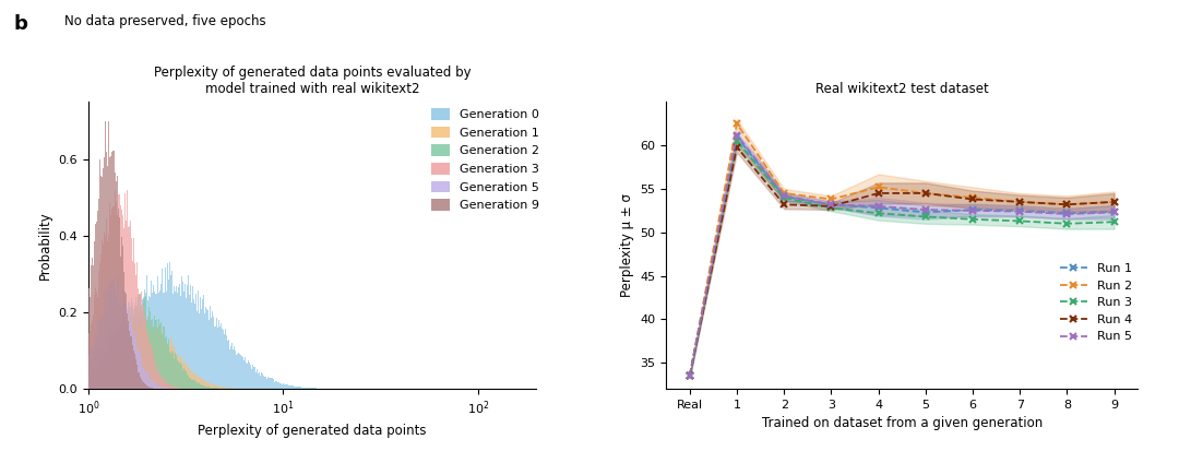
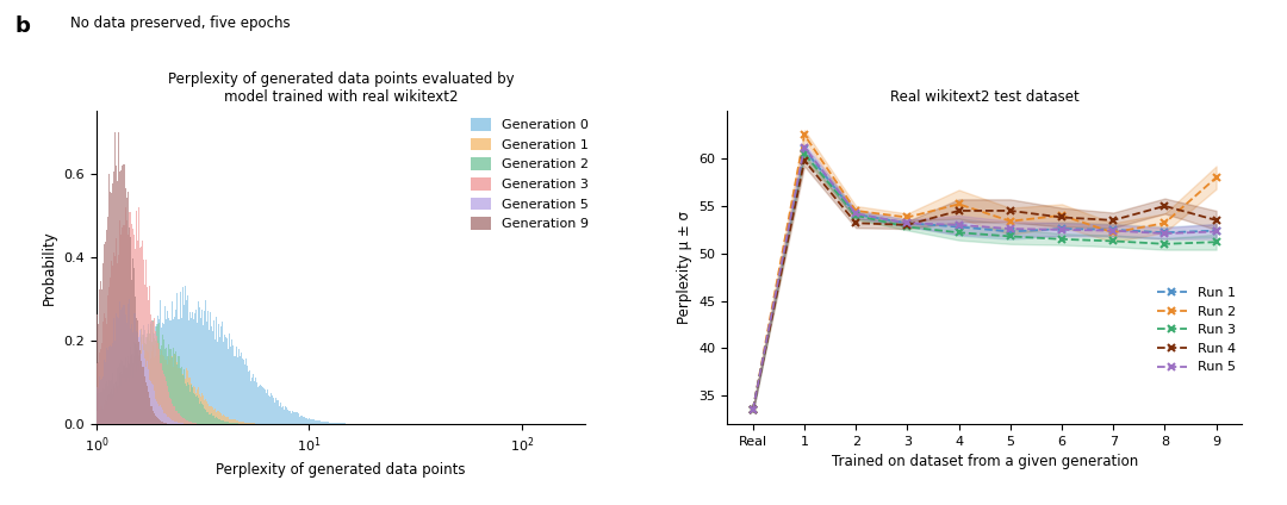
Real wikitext2 test dataset/Run 2/5: 54.5 -> 53.4
Real wikitext2 test dataset/Run 2/7: 53.5 -> 52.2
Real wikitext2 test dataset/Run 4/8: 53.2 -> 55.0
Real wikitext2 test dataset/Run 2/9: 53.5 -> 58.0
